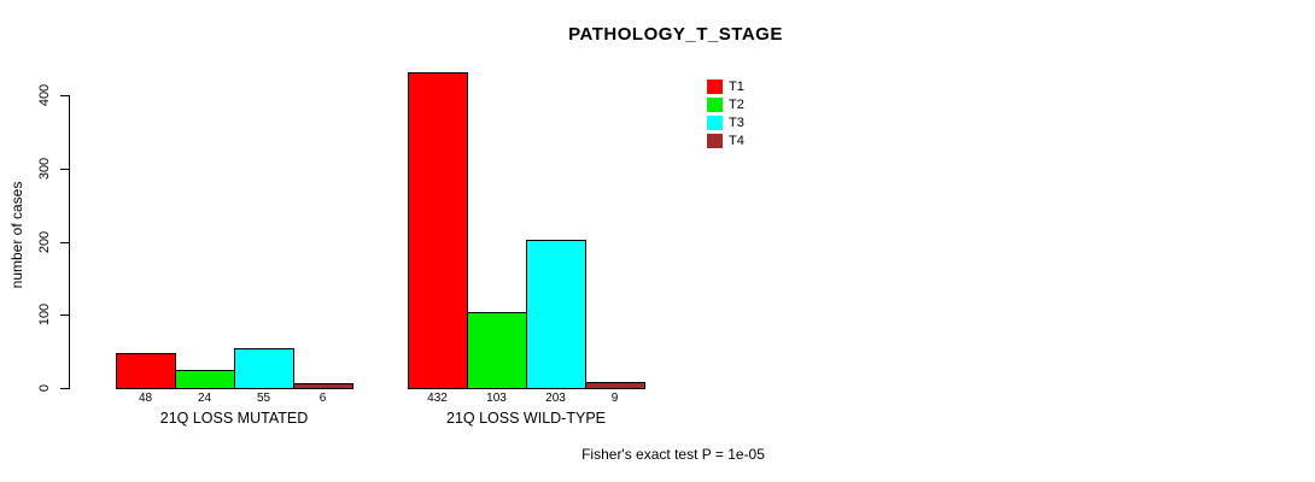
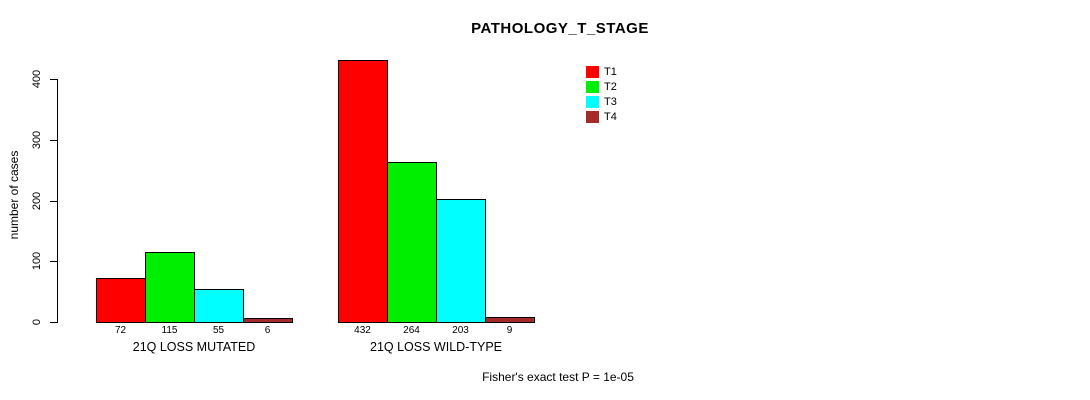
T1/21Q LOSS MUTATED: 48 -> 72
T2/21Q LOSS MUTATED: 24 -> 115
T2/21Q LOSS WILD-TYPE: 103 -> 264
